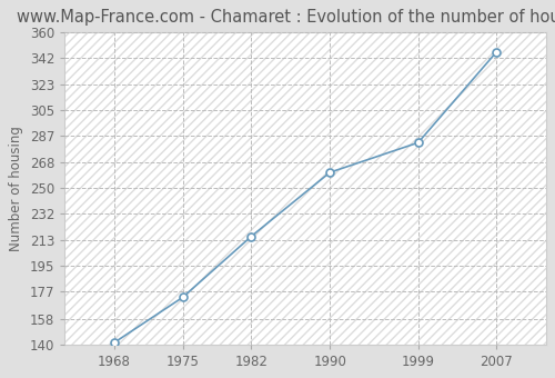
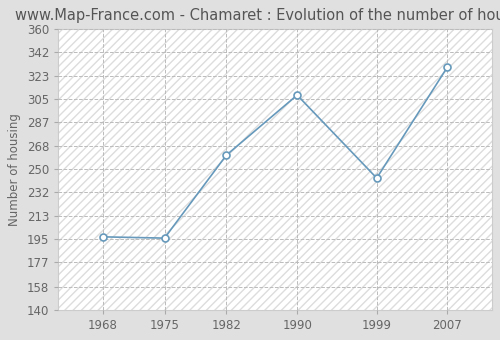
1968: 141 -> 197
1975: 173 -> 196
1982: 216 -> 261
1990: 261 -> 308
1999: 282 -> 243
2007: 346 -> 330
